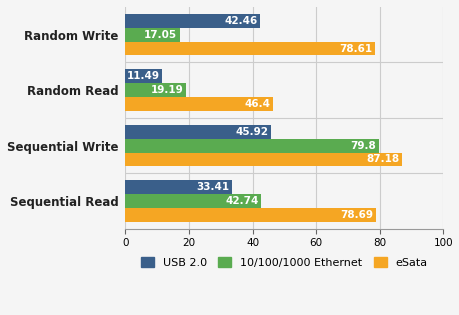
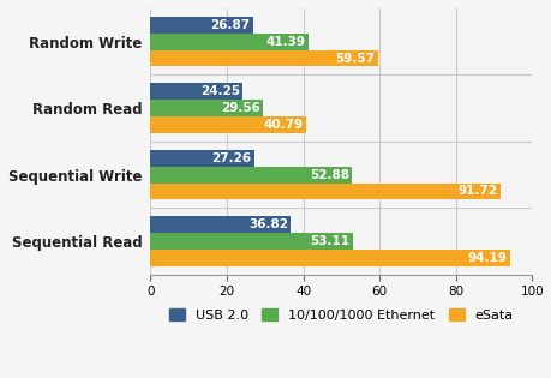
USB 2.0/Random Write: 42.46 -> 26.87
10/100/1000 Ethernet/Random Write: 17.05 -> 41.39
eSata/Random Write: 78.61 -> 59.57
USB 2.0/Random Read: 11.49 -> 24.25
10/100/1000 Ethernet/Random Read: 19.19 -> 29.56
eSata/Random Read: 46.4 -> 40.79
USB 2.0/Sequential Write: 45.92 -> 27.26
10/100/1000 Ethernet/Sequential Write: 79.8 -> 52.88
eSata/Sequential Write: 87.18 -> 91.72
USB 2.0/Sequential Read: 33.41 -> 36.82
10/100/1000 Ethernet/Sequential Read: 42.74 -> 53.11
eSata/Sequential Read: 78.69 -> 94.19
